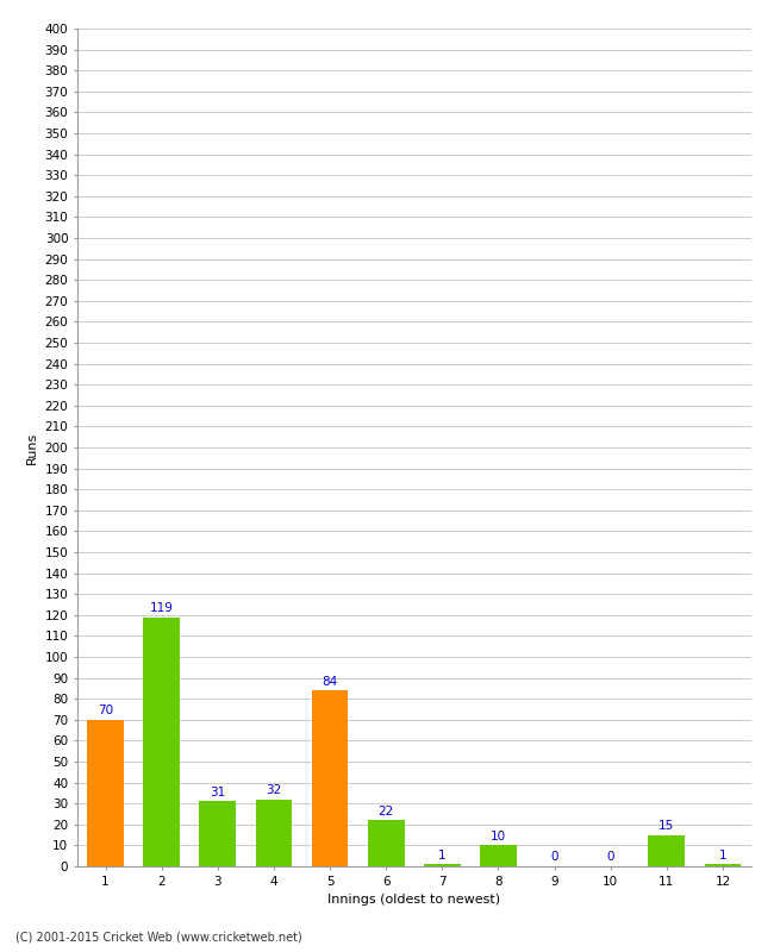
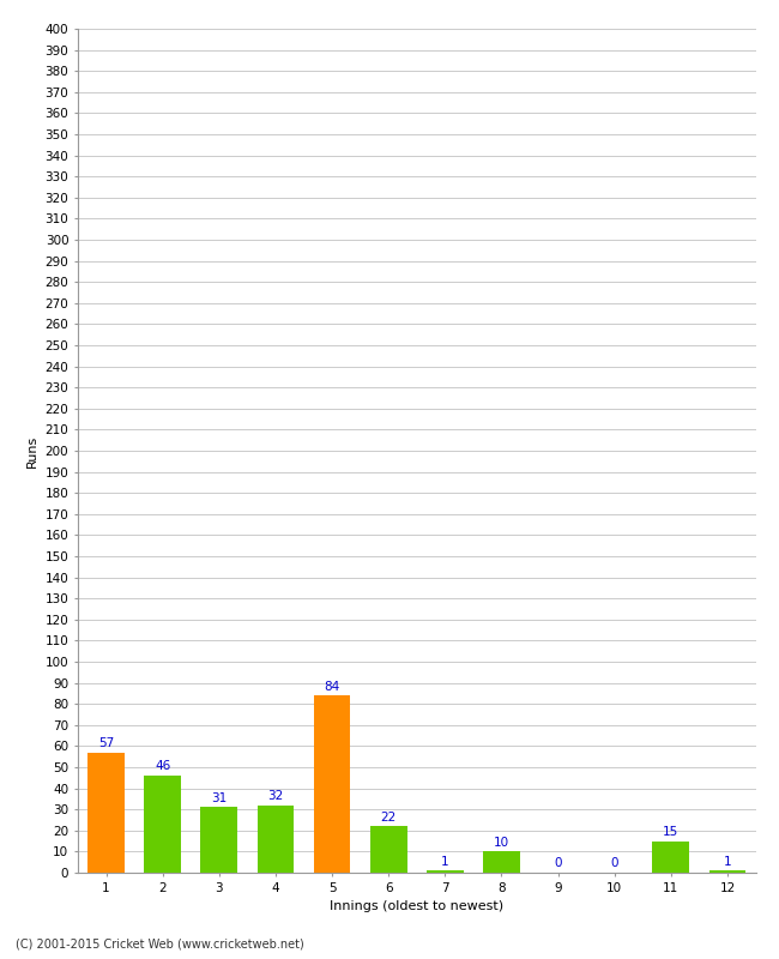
1: 70 -> 57
2: 119 -> 46
